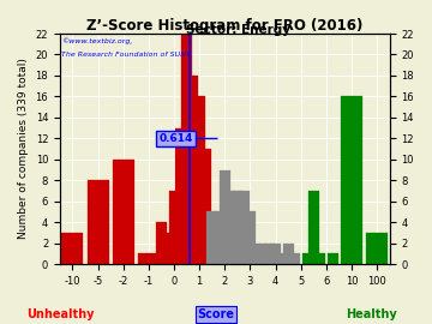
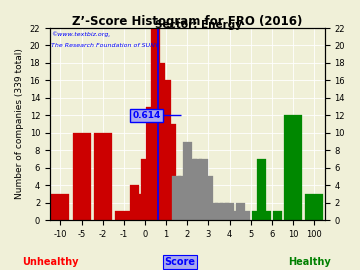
-5: 8 -> 10
10: 16 -> 12
